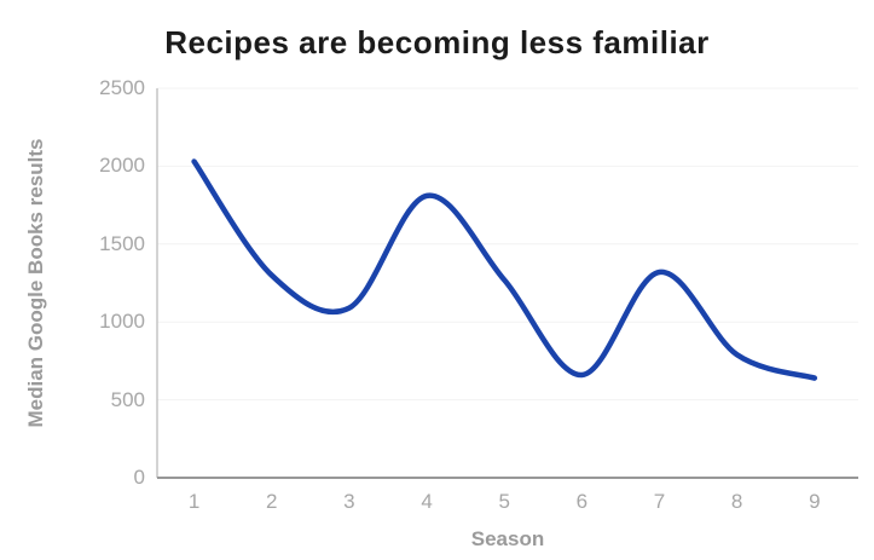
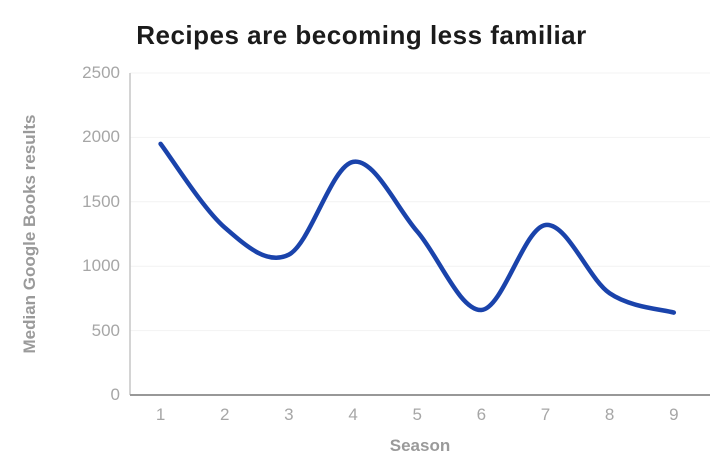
1: 2030 -> 1950
